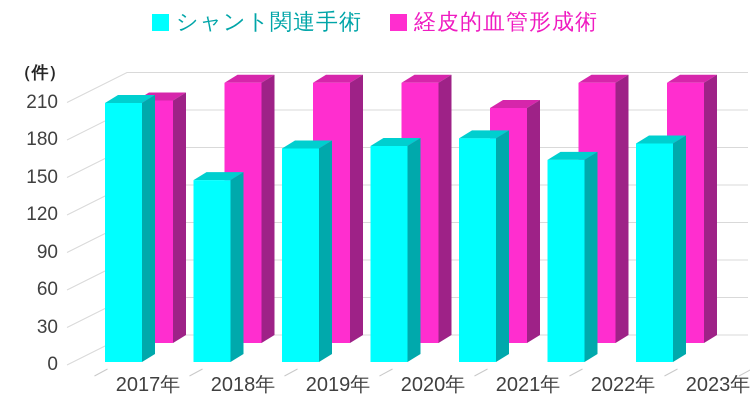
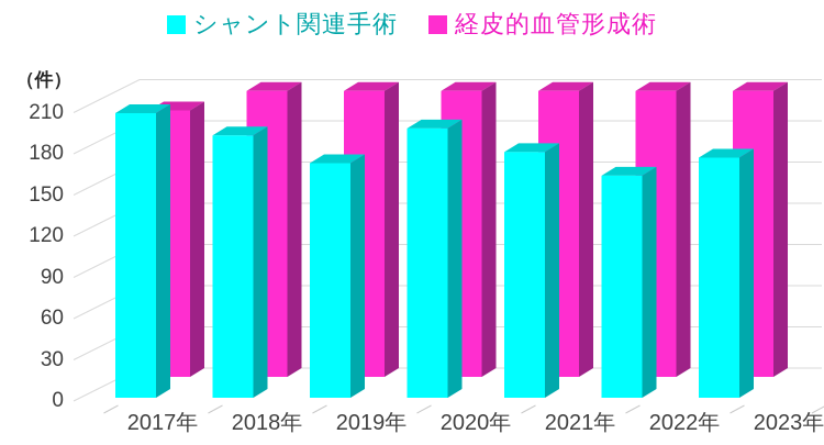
シャント関連手術/2018年: 144 -> 189
シャント関連手術/2020年: 171 -> 194
経皮的血管形成術/2021年: 186 -> 206
